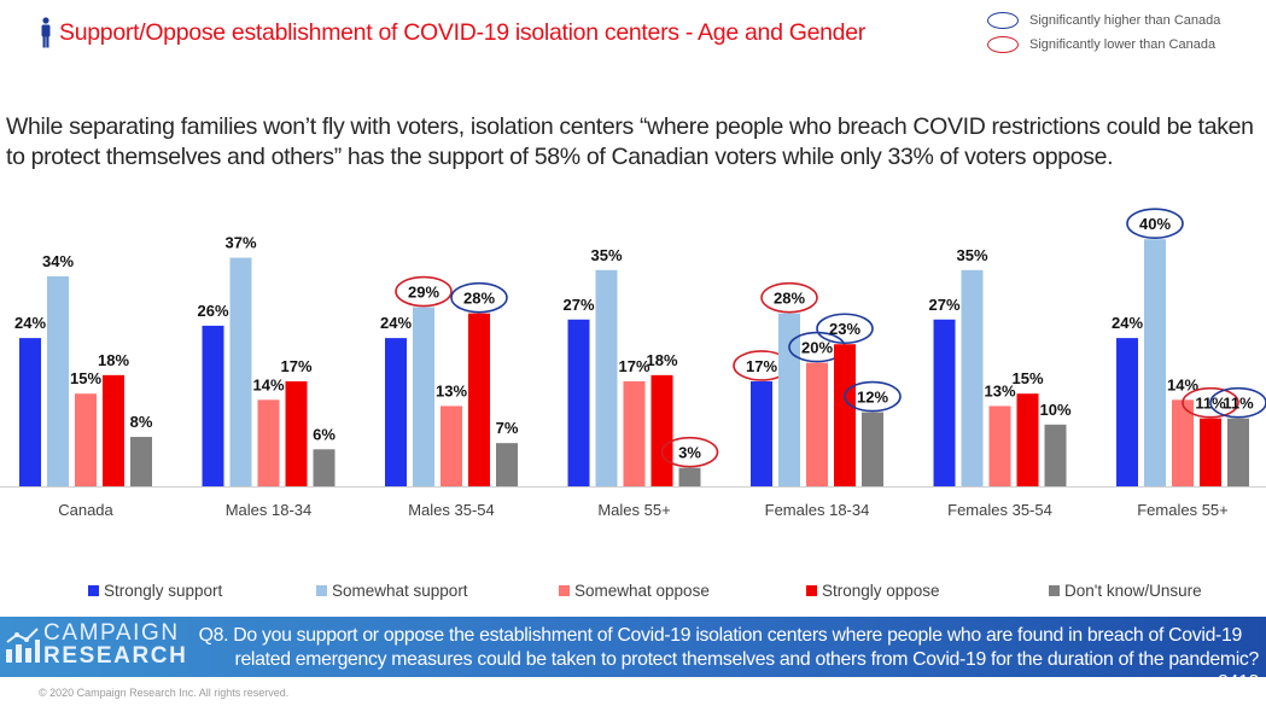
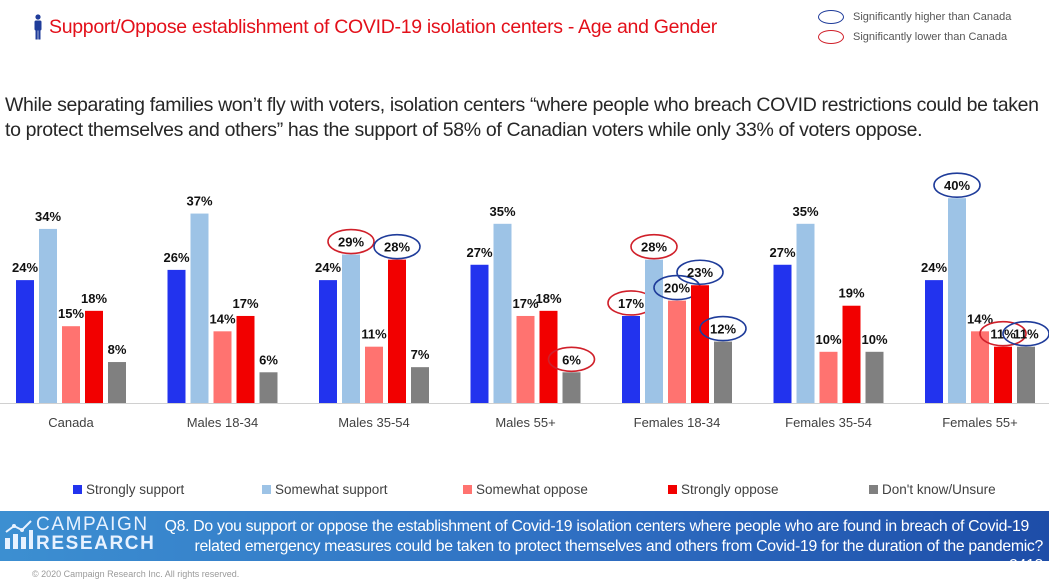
Somewhat oppose/Males 35-54: 13% -> 11%
Don't know/Unsure/Males 55+: 3% -> 6%
Somewhat oppose/Females 35-54: 13% -> 10%
Strongly oppose/Females 35-54: 15% -> 19%
